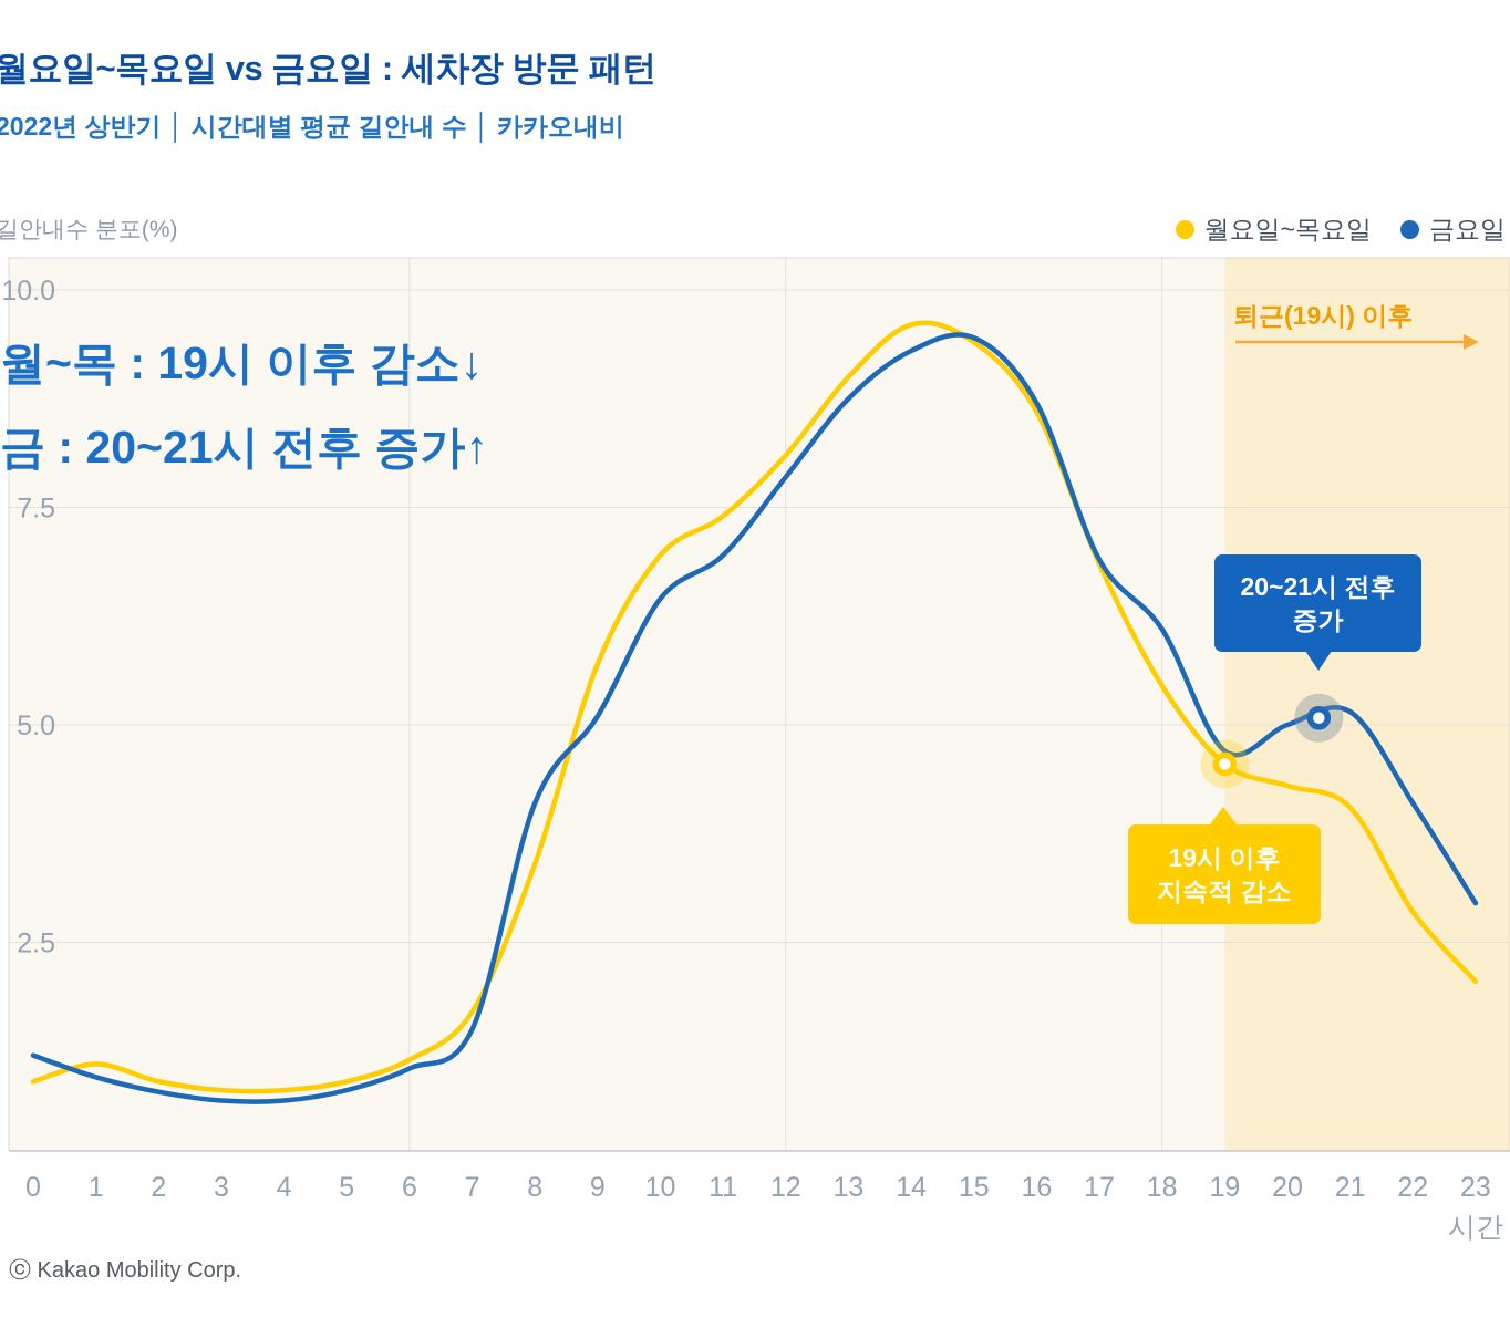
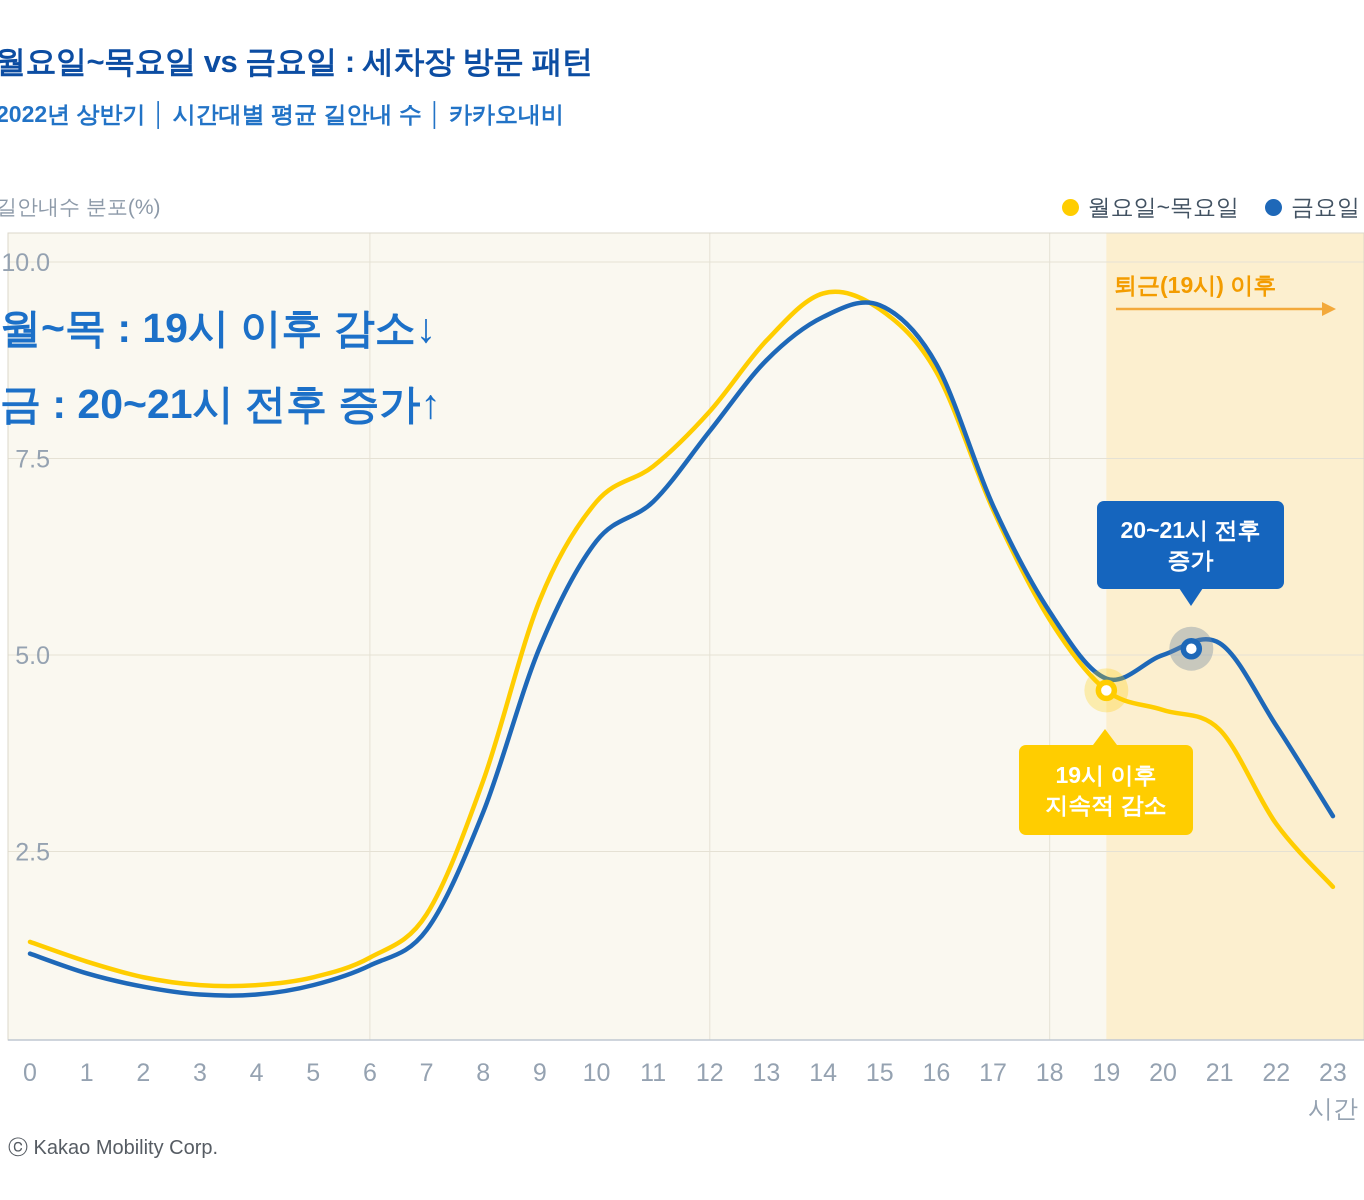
월요일~목요일/0: 0.9 -> 1.4
금요일/8: 4.1 -> 3.0
금요일/18: 6.1 -> 5.5
